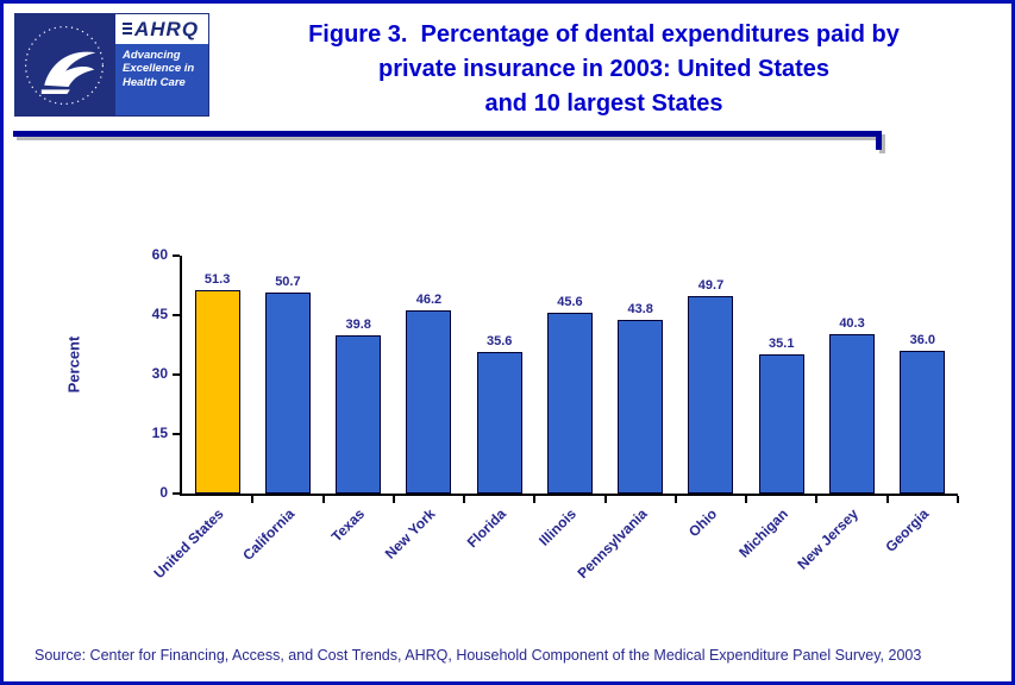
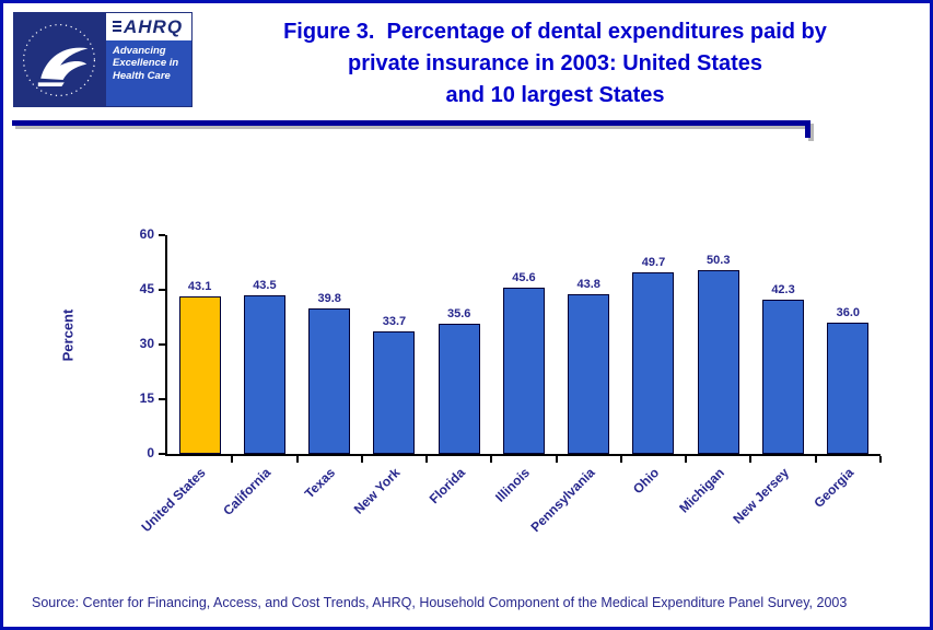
United States: 51.3 -> 43.1
California: 50.7 -> 43.5
New York: 46.2 -> 33.7
Michigan: 35.1 -> 50.3
New Jersey: 40.3 -> 42.3
